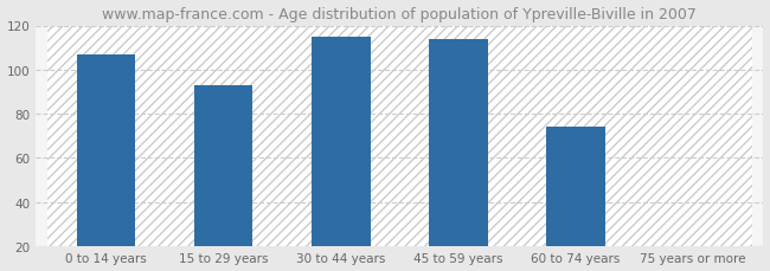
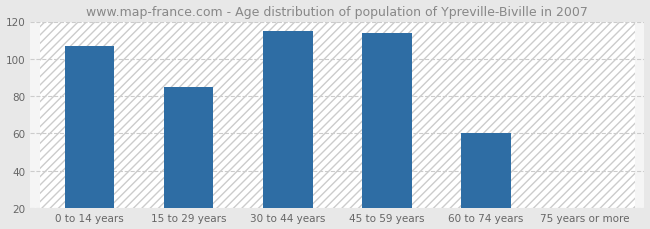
15 to 29 years: 93 -> 85
60 to 74 years: 74 -> 60
